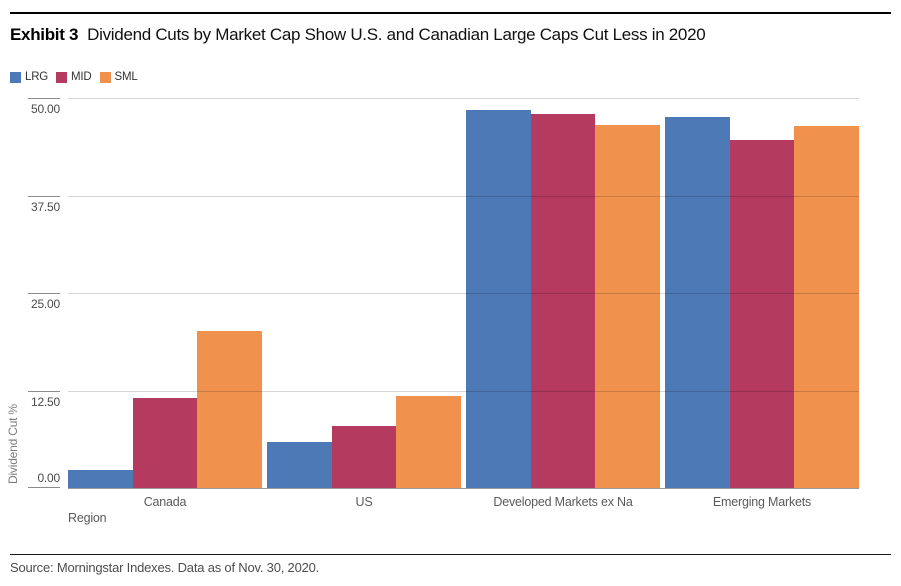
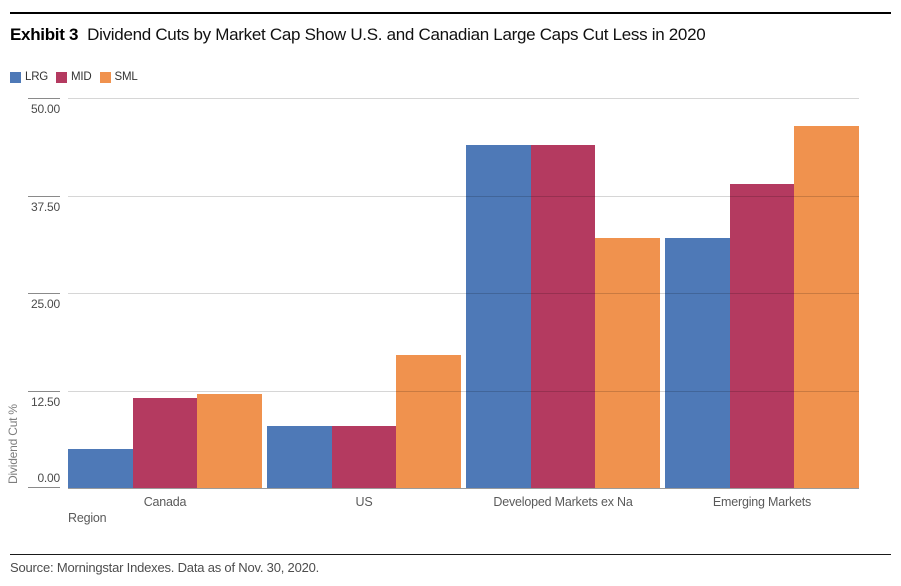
LRG/Canada: 2 -> 5
SML/Canada: 20 -> 12
LRG/US: 6 -> 8
SML/US: 12 -> 17
LRG/Developed Markets ex Na: 48 -> 44
MID/Developed Markets ex Na: 48 -> 44
SML/Developed Markets ex Na: 46 -> 32
LRG/Emerging Markets: 48 -> 32
MID/Emerging Markets: 45 -> 39
